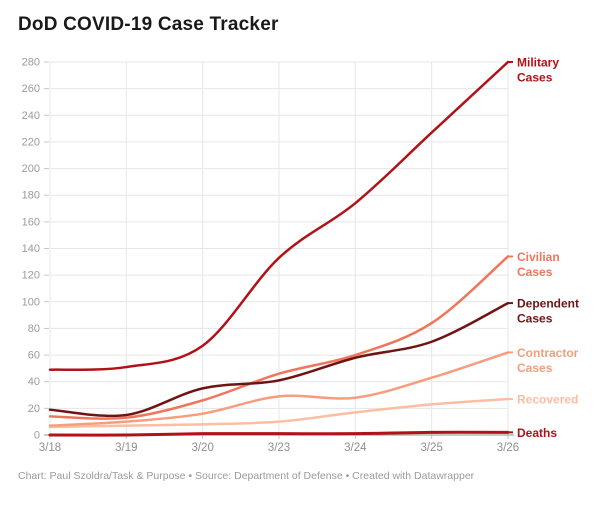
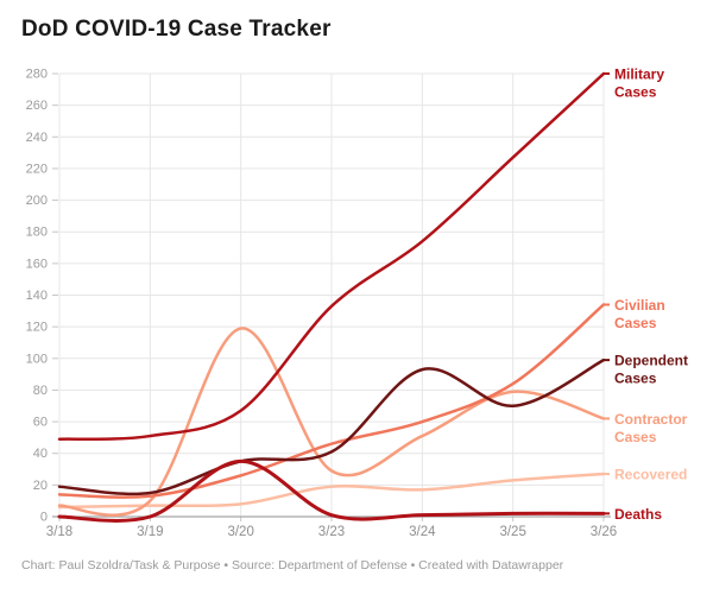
Contractor Cases/3/20: 16 -> 119
Deaths/3/20: 1 -> 35
Recovered/3/23: 10 -> 19
Dependent Cases/3/24: 58 -> 93
Contractor Cases/3/24: 28 -> 51
Contractor Cases/3/25: 43 -> 79
